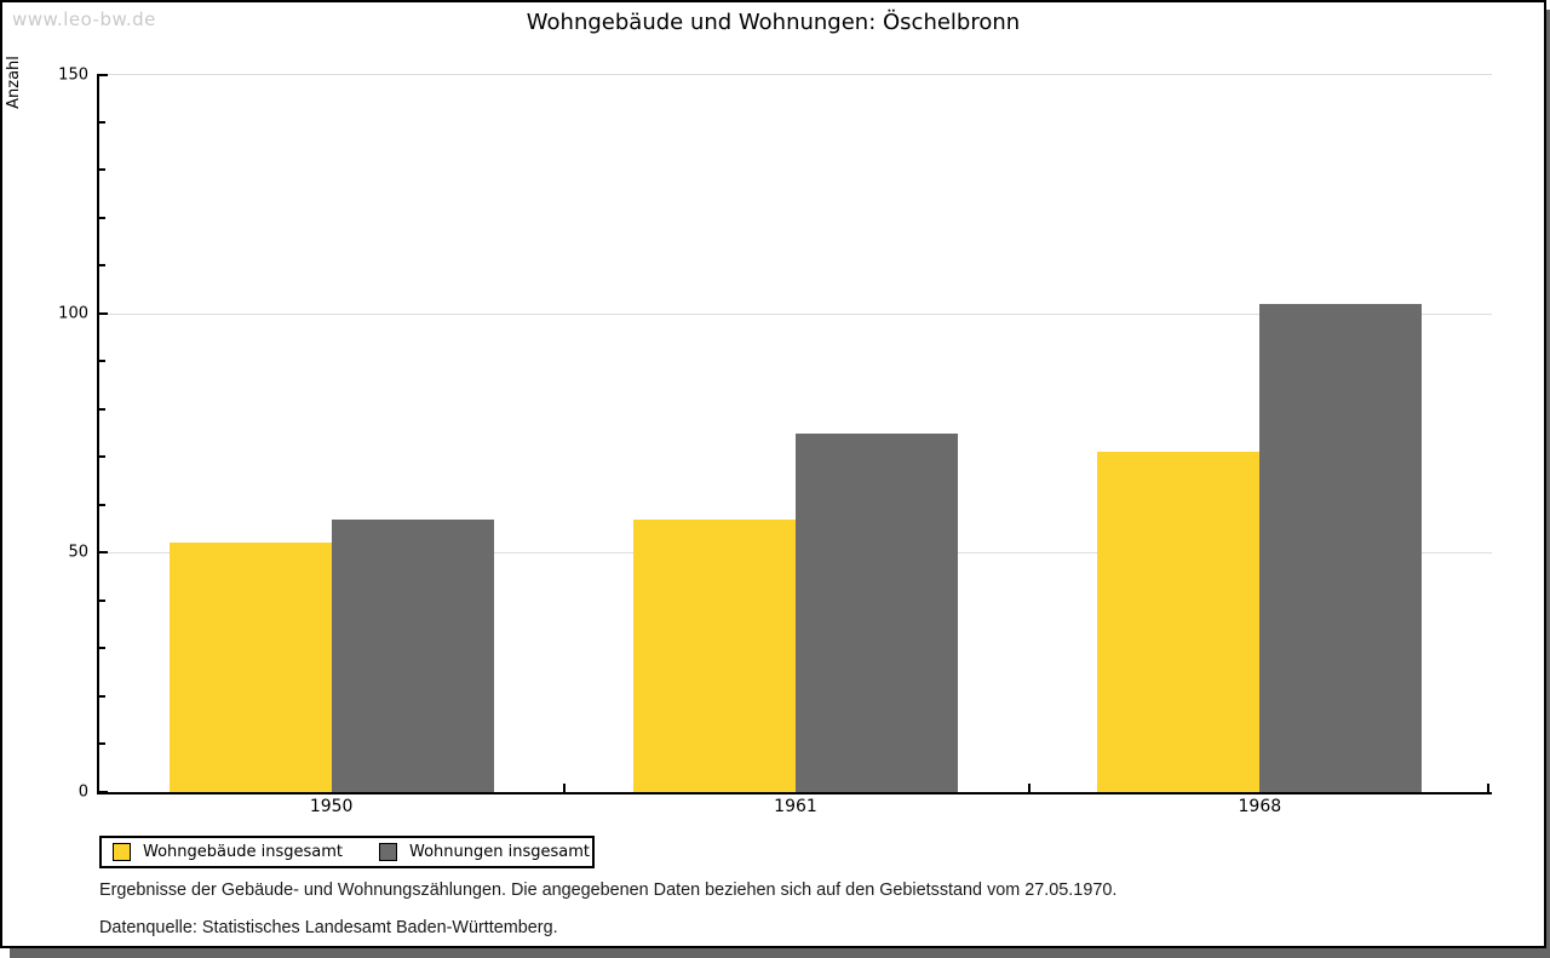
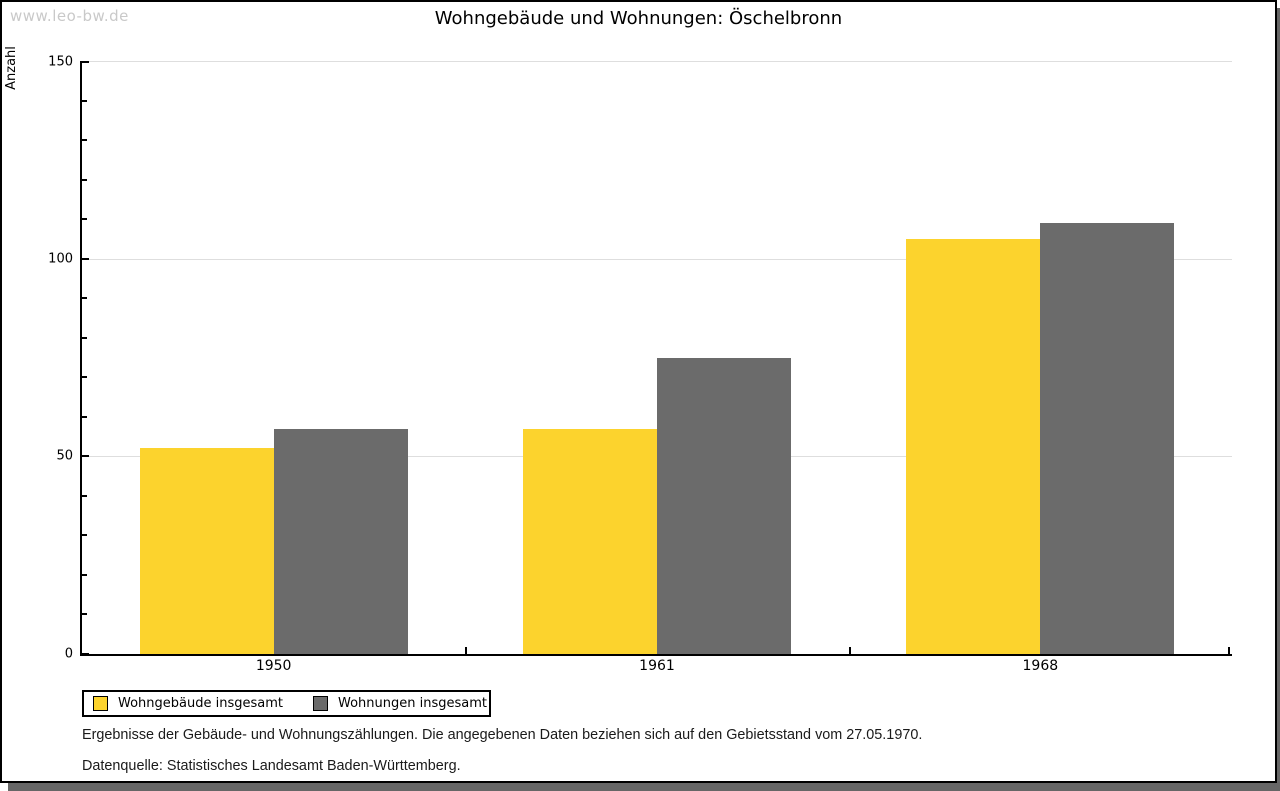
Wohngebäude insgesamt/1968: 71 -> 105
Wohnungen insgesamt/1968: 102 -> 109
